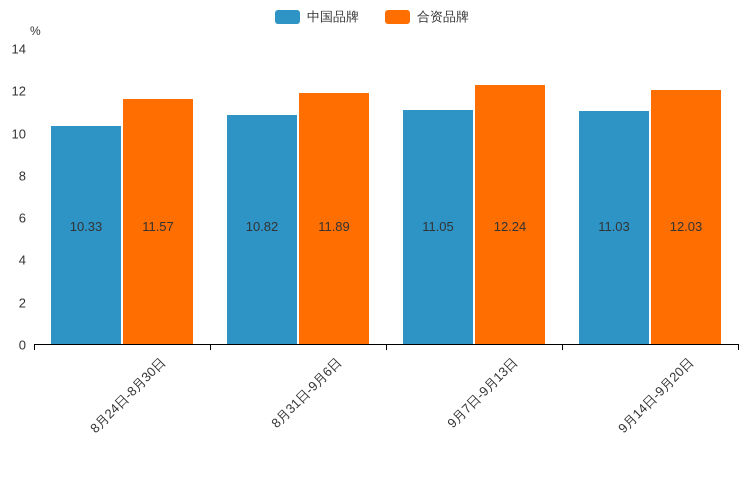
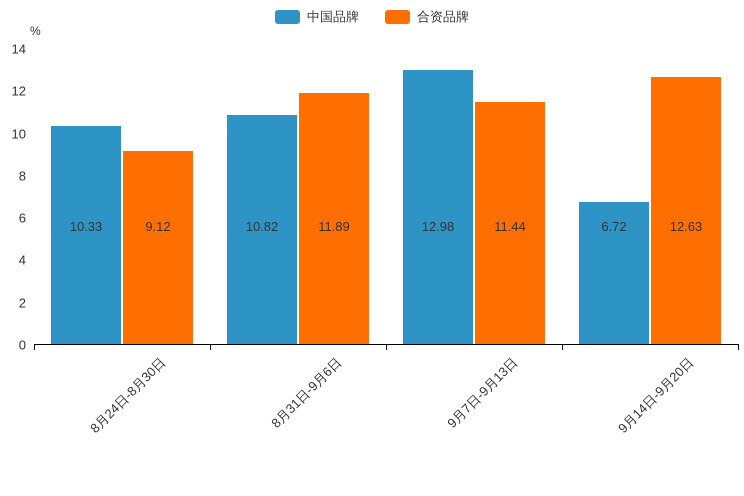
合资品牌/8月24日-8月30日: 11.57 -> 9.12
中国品牌/9月7日-9月13日: 11.05 -> 12.98
合资品牌/9月7日-9月13日: 12.24 -> 11.44
中国品牌/9月14日-9月20日: 11.03 -> 6.72
合资品牌/9月14日-9月20日: 12.03 -> 12.63
